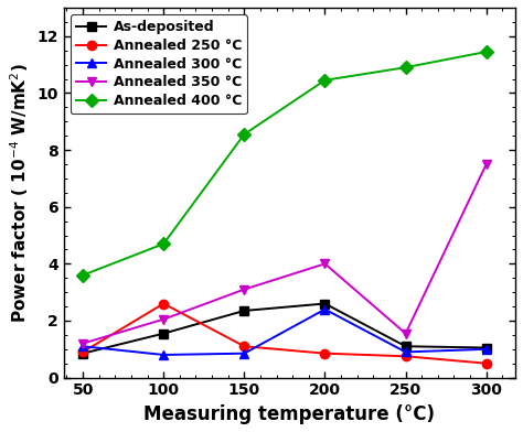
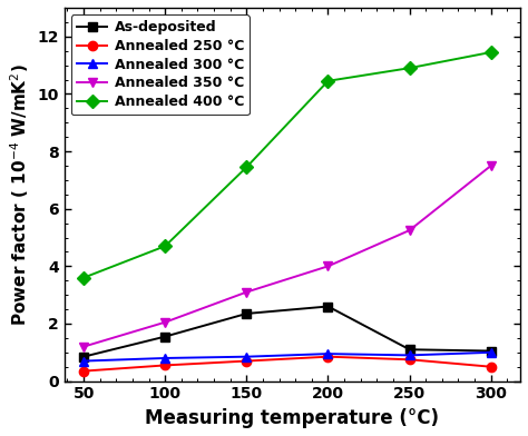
Annealed 250 °C/50: 0.90 -> 0.35
Annealed 300 °C/50: 1.10 -> 0.70
Annealed 250 °C/100: 2.60 -> 0.55
Annealed 250 °C/150: 1.10 -> 0.70
Annealed 400 °C/150: 8.55 -> 7.45
Annealed 300 °C/200: 2.40 -> 0.95
Annealed 350 °C/250: 1.55 -> 5.25
